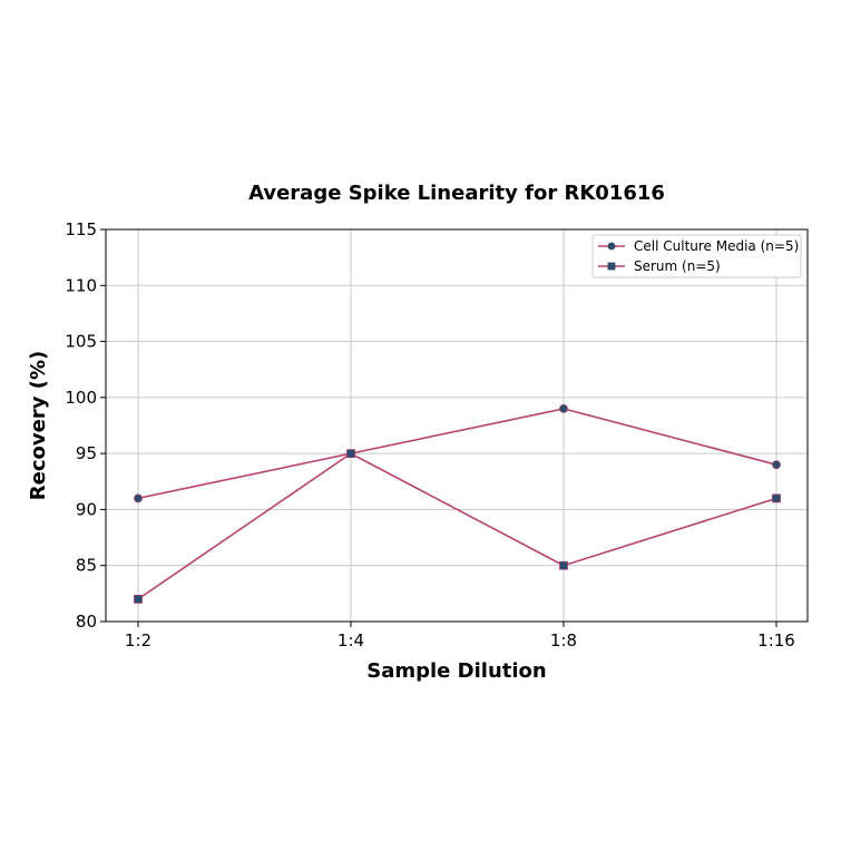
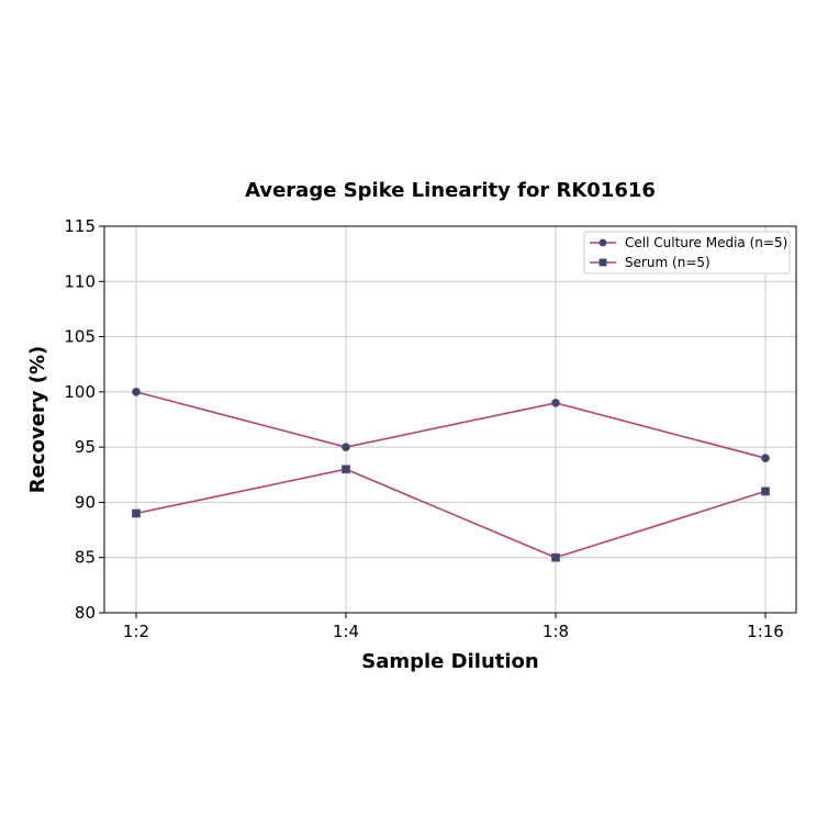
Cell Culture Media (n=5)/1:2: 91 -> 100
Serum (n=5)/1:2: 82 -> 89
Serum (n=5)/1:4: 95 -> 93
